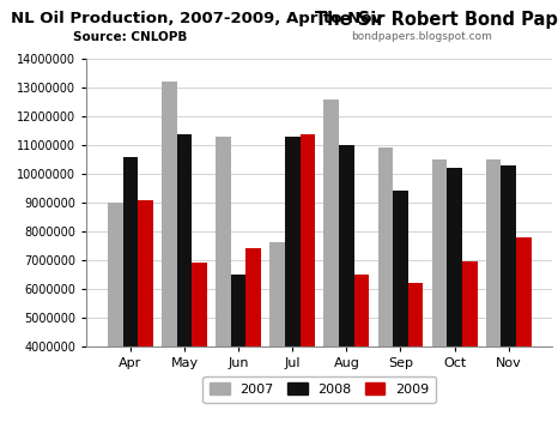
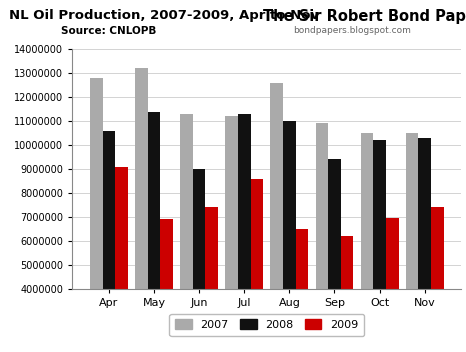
2007/Apr: 9000000 -> 12800000
2008/Jun: 6500000 -> 9000000
2007/Jul: 7600000 -> 11200000
2009/Jul: 11400000 -> 8600000
2009/Nov: 7800000 -> 7400000
